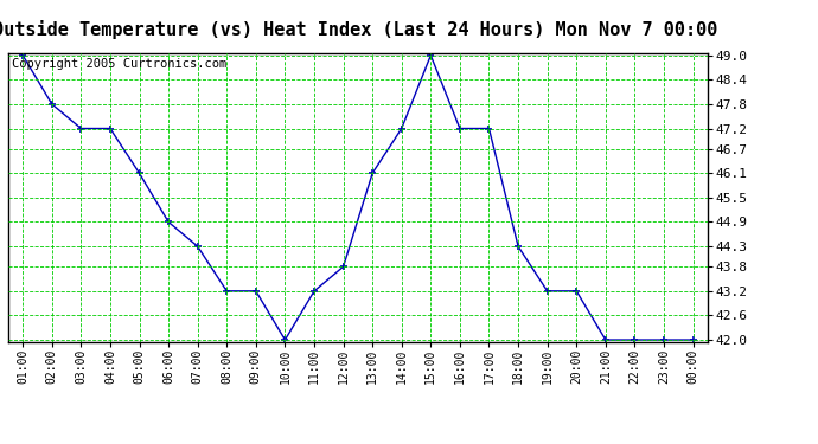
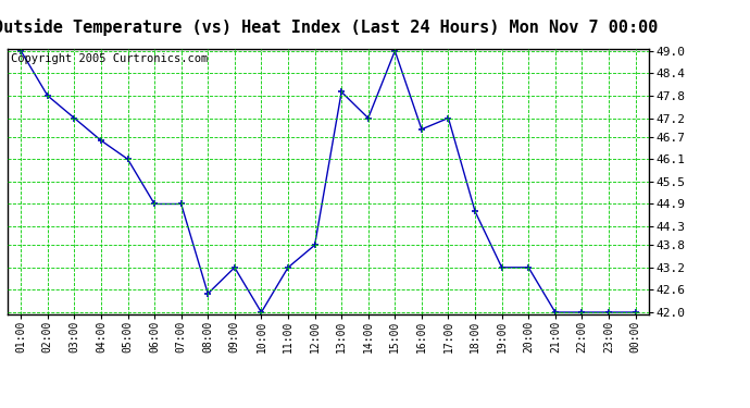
04:00: 47.2 -> 46.6
07:00: 44.3 -> 44.9
08:00: 43.2 -> 42.5
13:00: 46.1 -> 47.9
16:00: 47.2 -> 46.9
18:00: 44.3 -> 44.7
